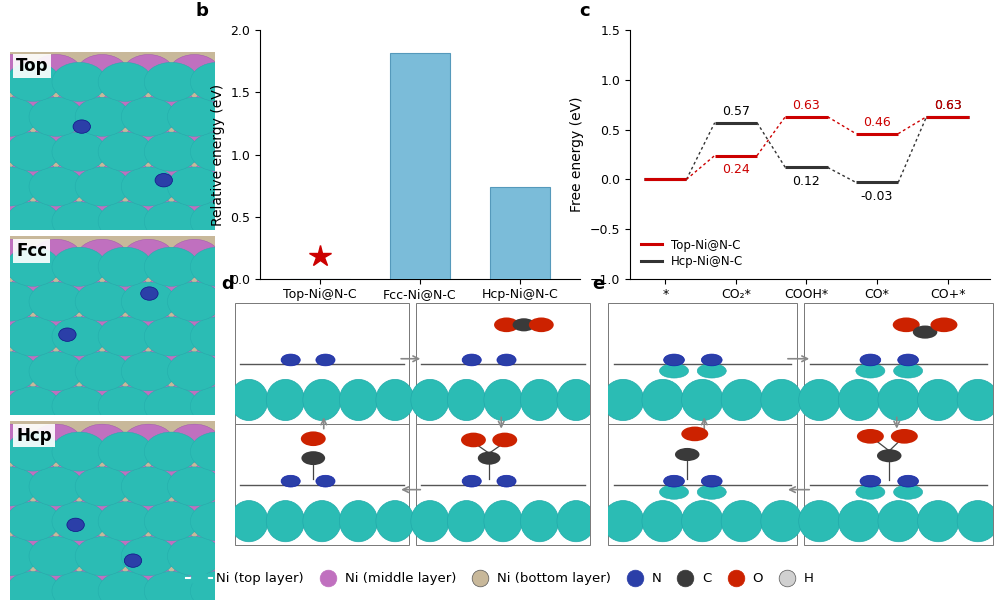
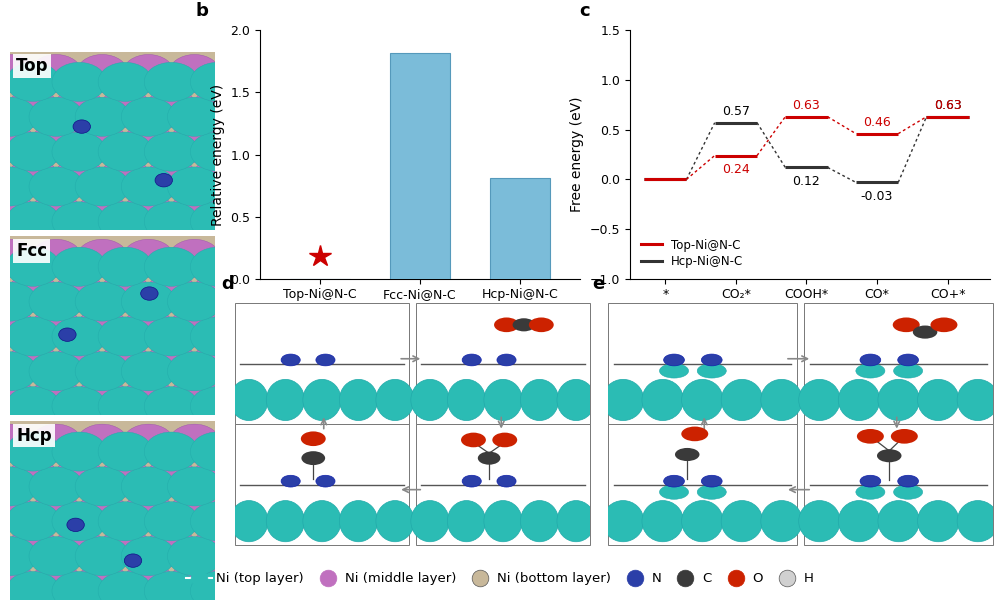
Hcp-Ni@N-C: 0.74 -> 0.81
